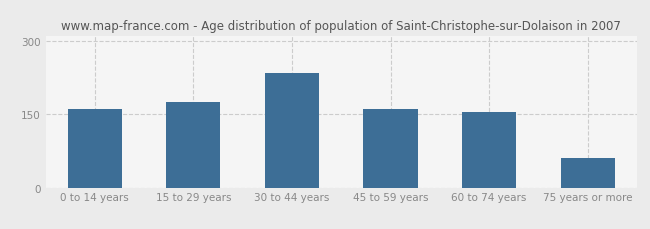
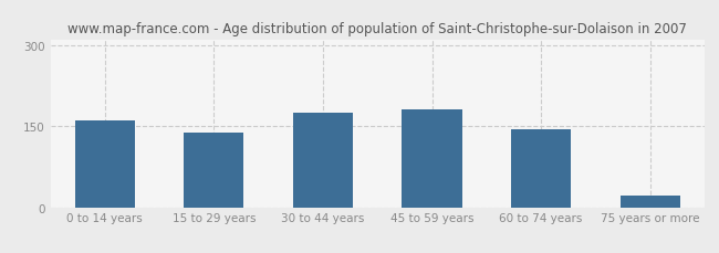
15 to 29 years: 175 -> 138
30 to 44 years: 235 -> 174
45 to 59 years: 160 -> 181
60 to 74 years: 155 -> 144
75 years or more: 60 -> 21
